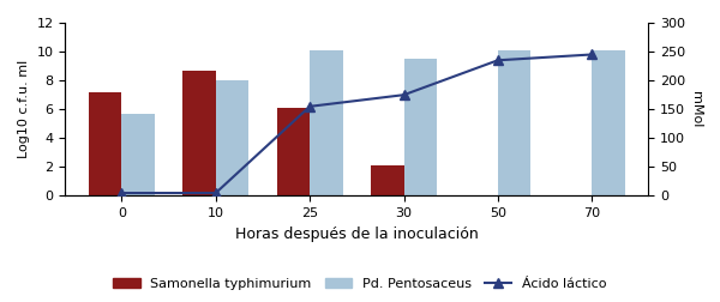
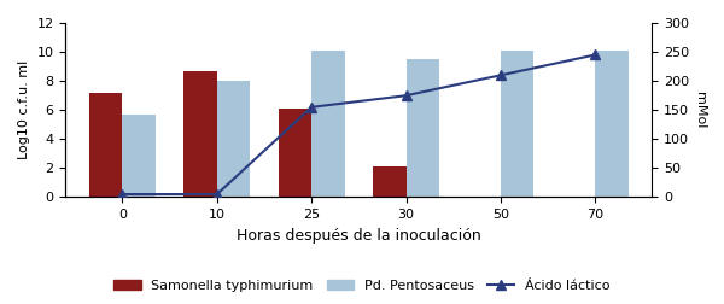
Ácido láctico/50: 235 -> 210
